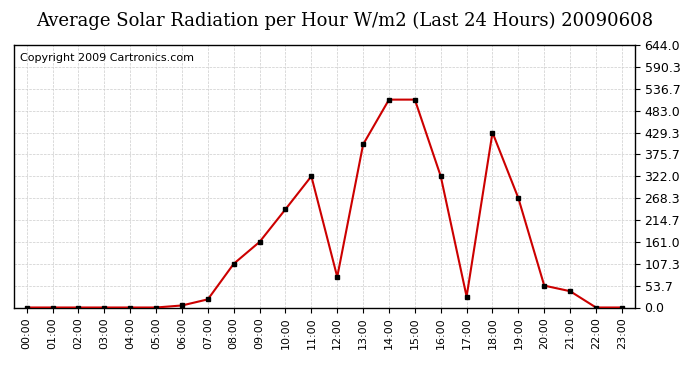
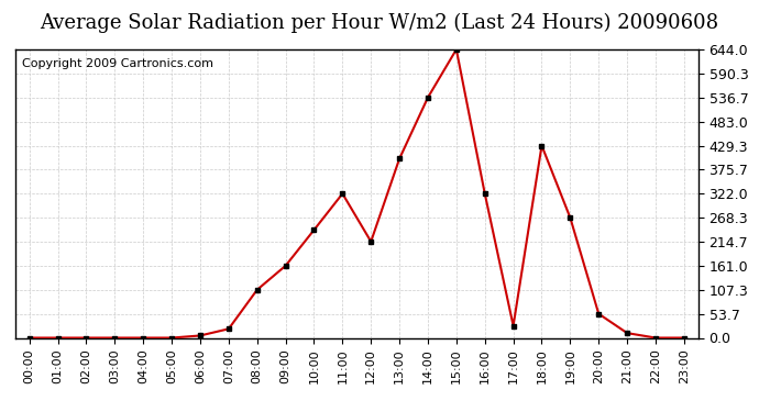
12:00: 75 -> 215
14:00: 510 -> 537
15:00: 510 -> 644
21:00: 40 -> 11
